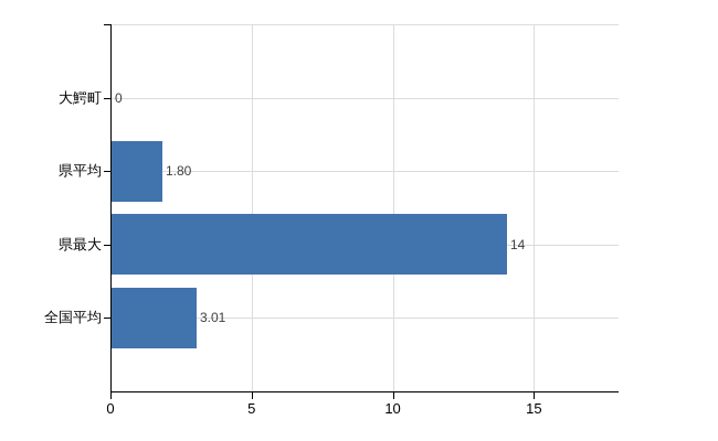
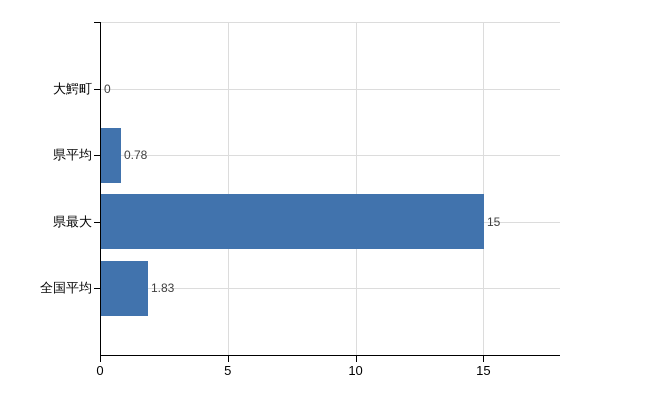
県平均: 1.80 -> 0.78
県最大: 14 -> 15
全国平均: 3.01 -> 1.83
